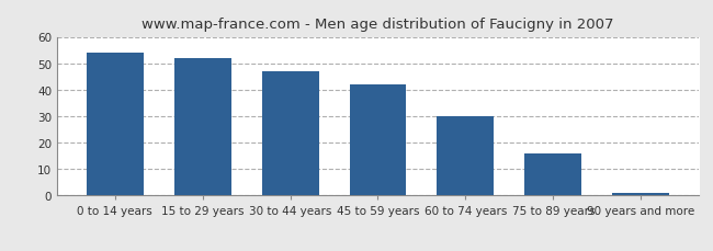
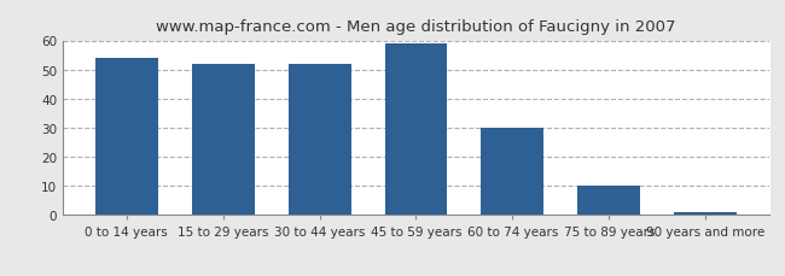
30 to 44 years: 47 -> 52
45 to 59 years: 42 -> 59
75 to 89 years: 16 -> 10
